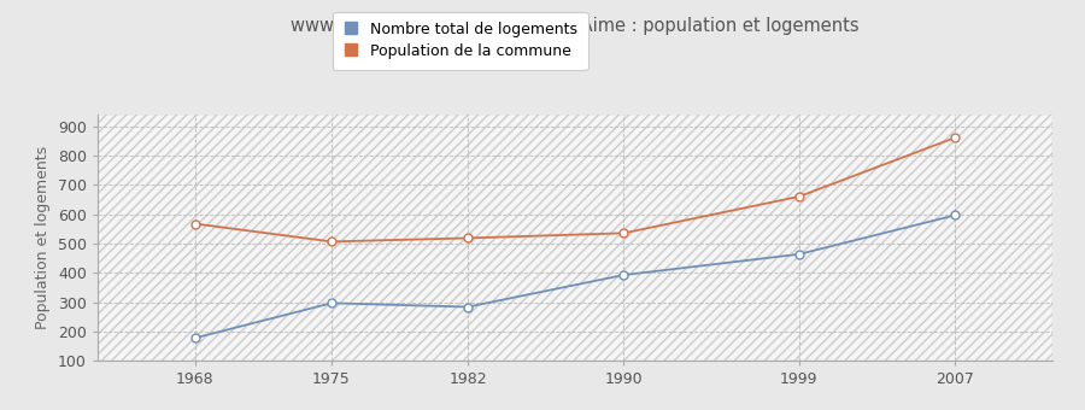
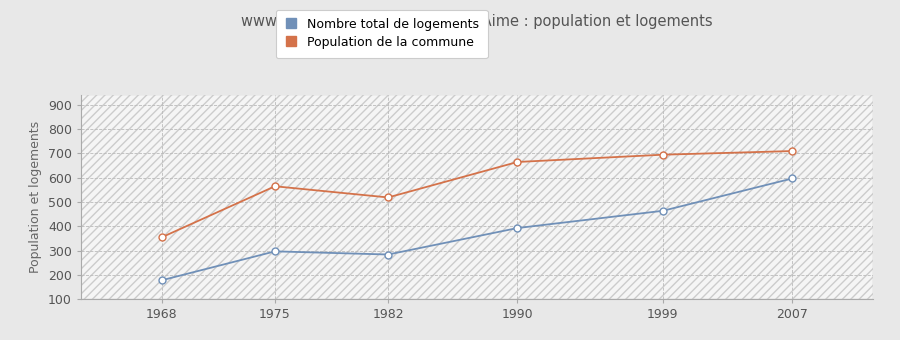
Population de la commune/1968: 568 -> 355
Population de la commune/1975: 507 -> 565
Population de la commune/1990: 536 -> 665
Population de la commune/1999: 661 -> 695
Population de la commune/2007: 862 -> 710
